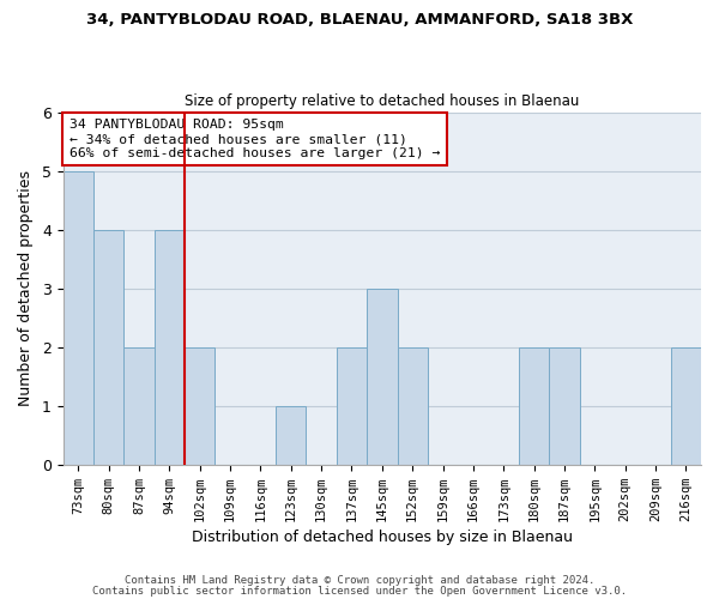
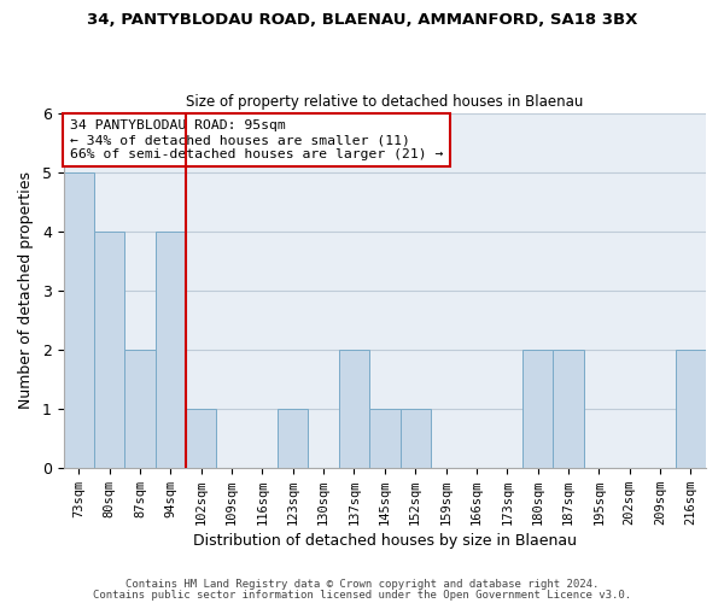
102sqm: 2 -> 1
145sqm: 3 -> 1
152sqm: 2 -> 1
